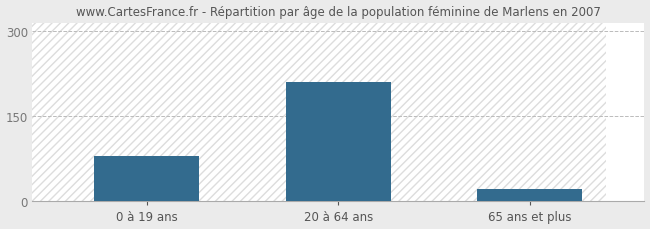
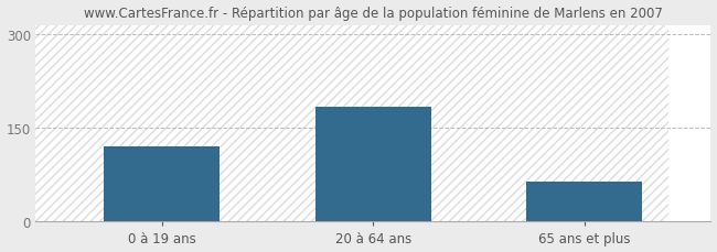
0 à 19 ans: 80 -> 120
20 à 64 ans: 210 -> 185
65 ans et plus: 22 -> 65
